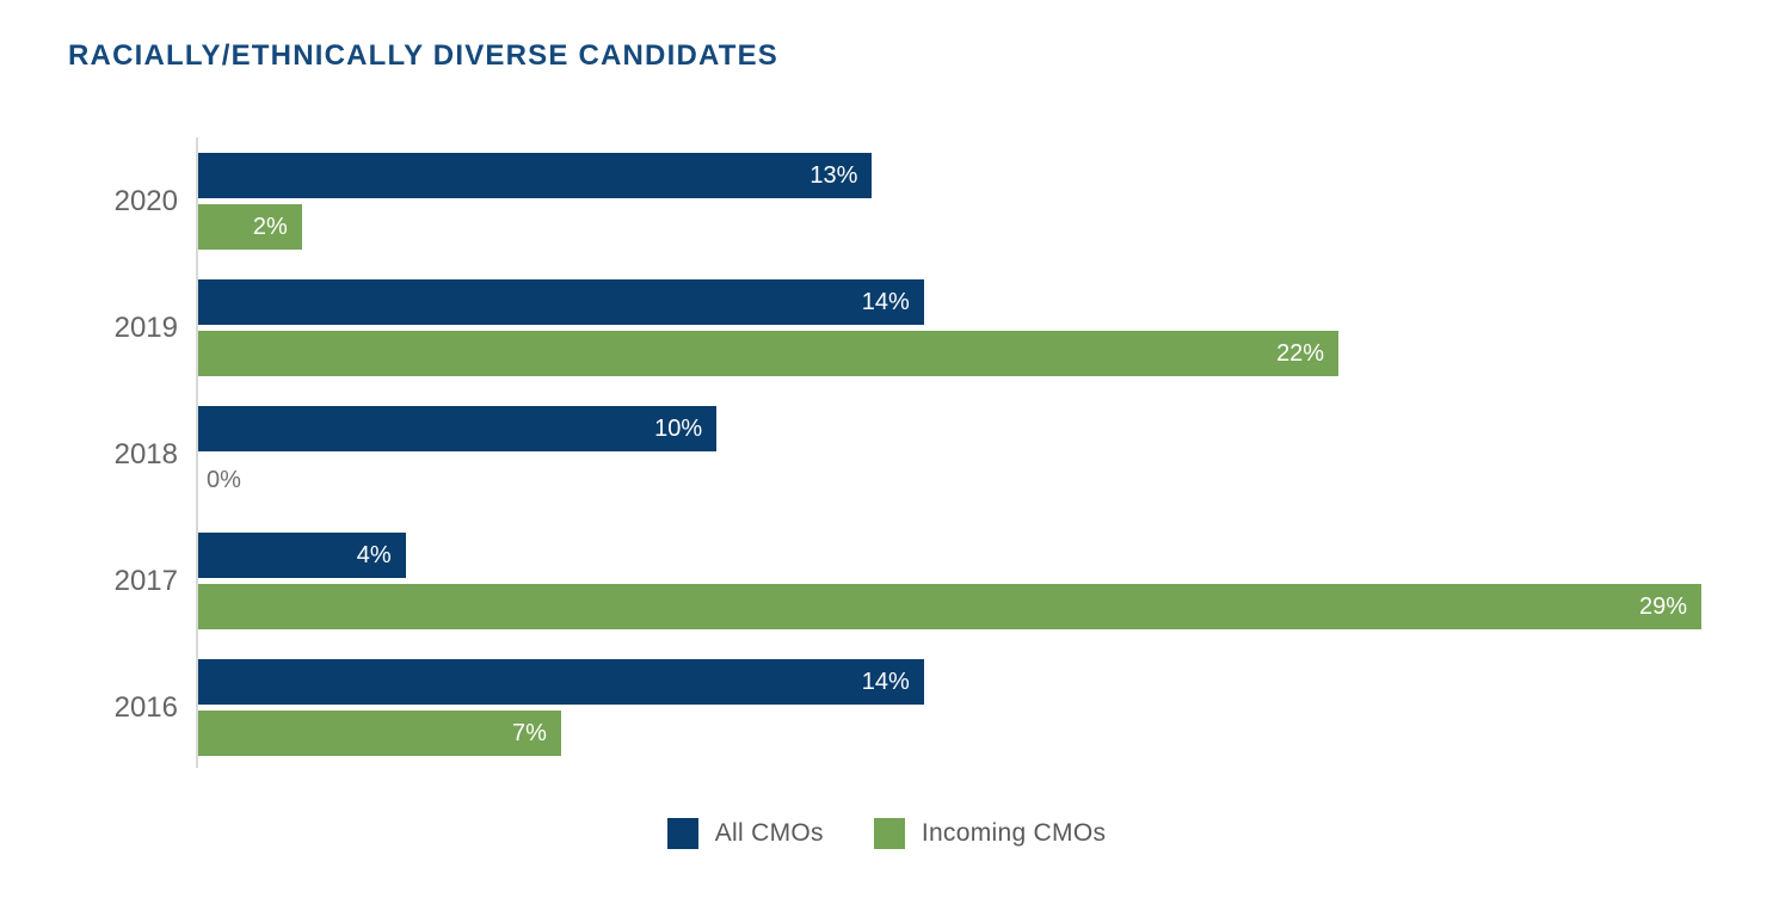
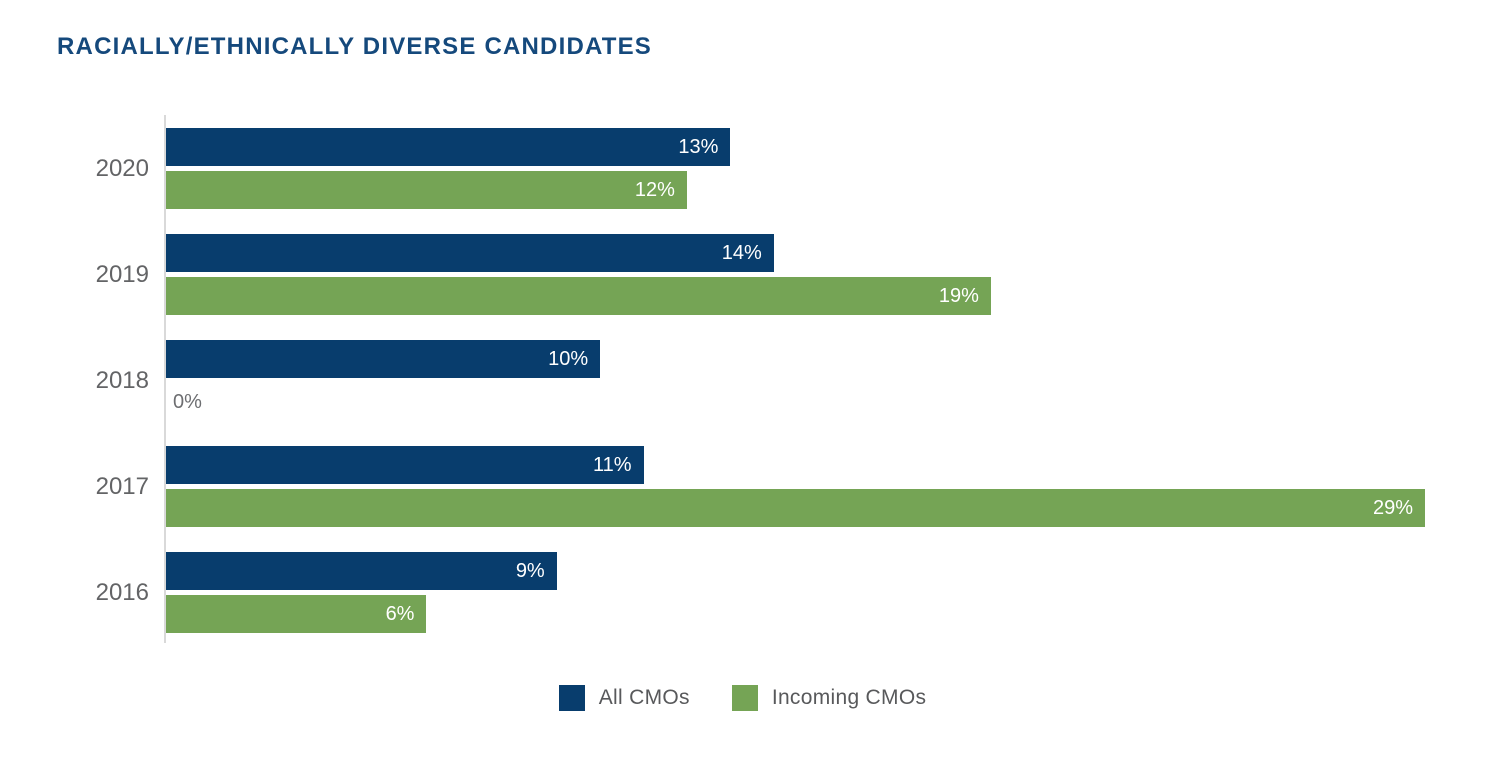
Incoming CMOs/2020: 2% -> 12%
Incoming CMOs/2019: 22% -> 19%
All CMOs/2017: 4% -> 11%
All CMOs/2016: 14% -> 9%
Incoming CMOs/2016: 7% -> 6%
